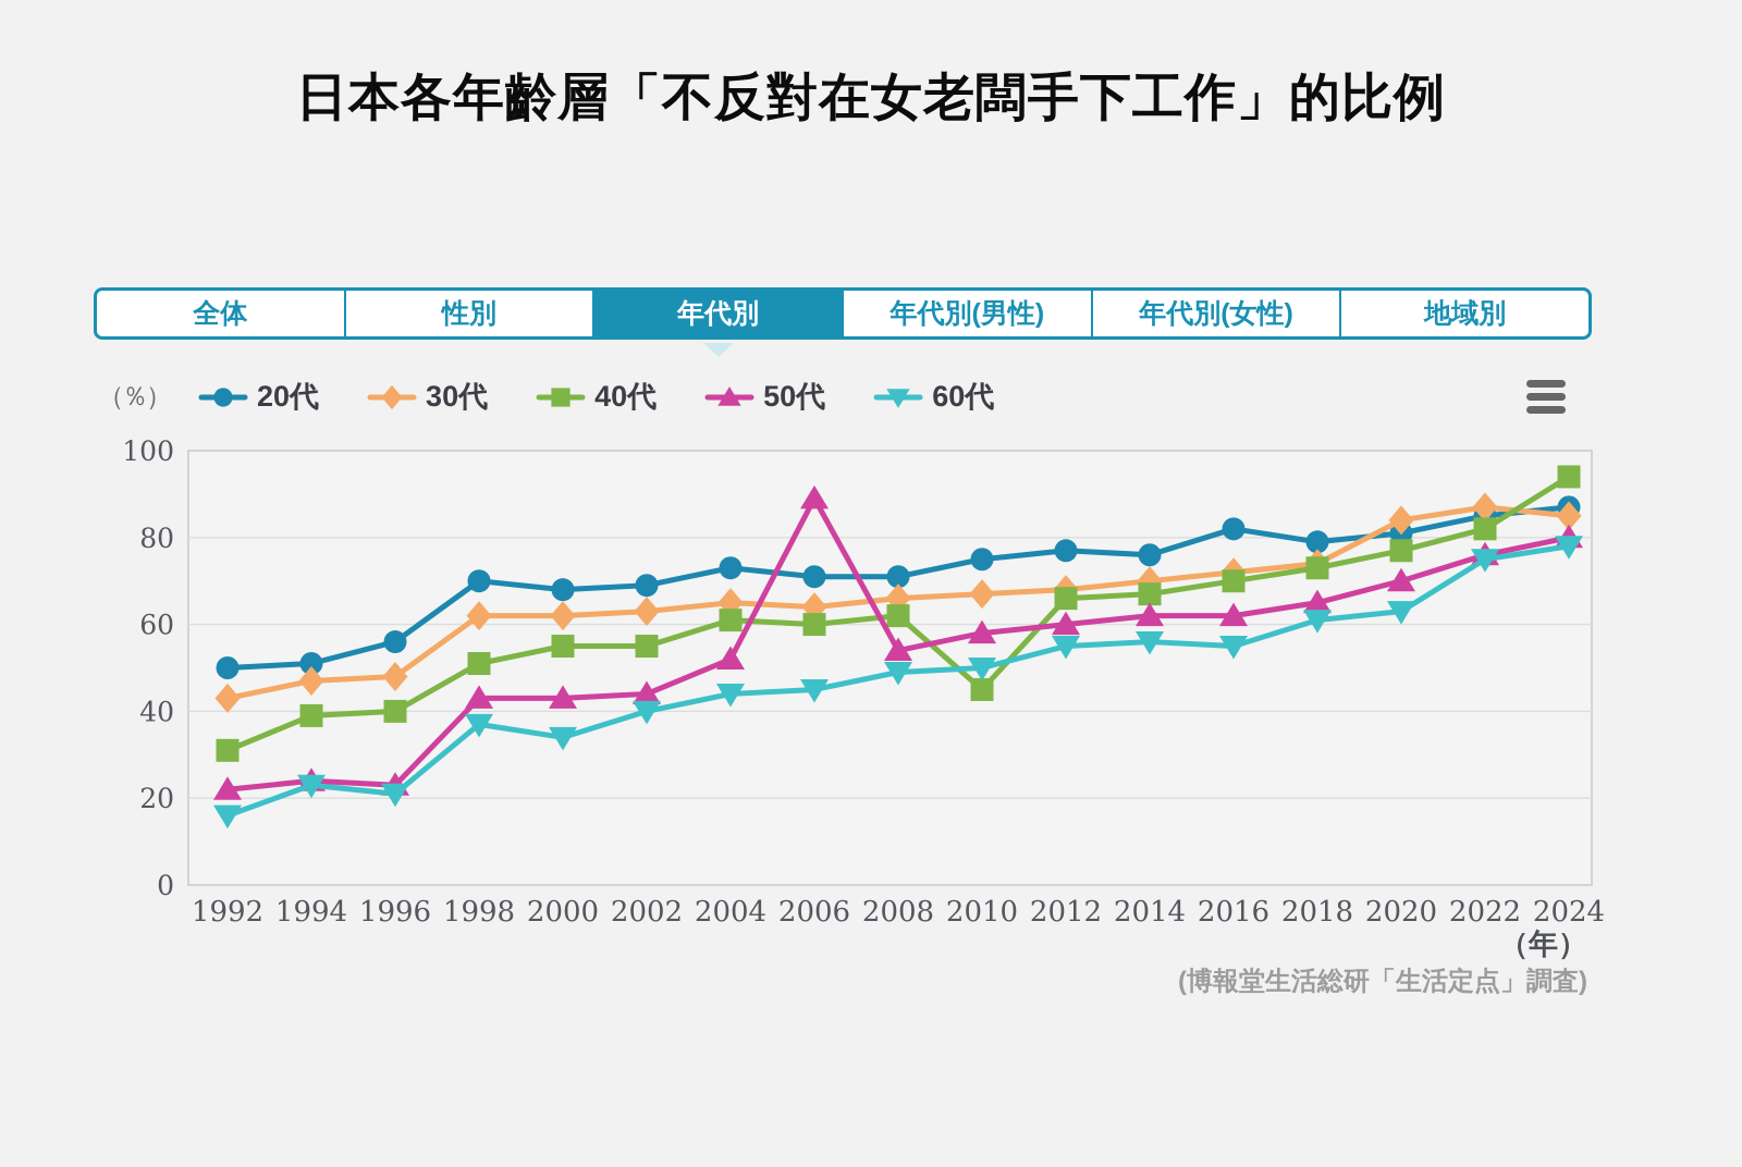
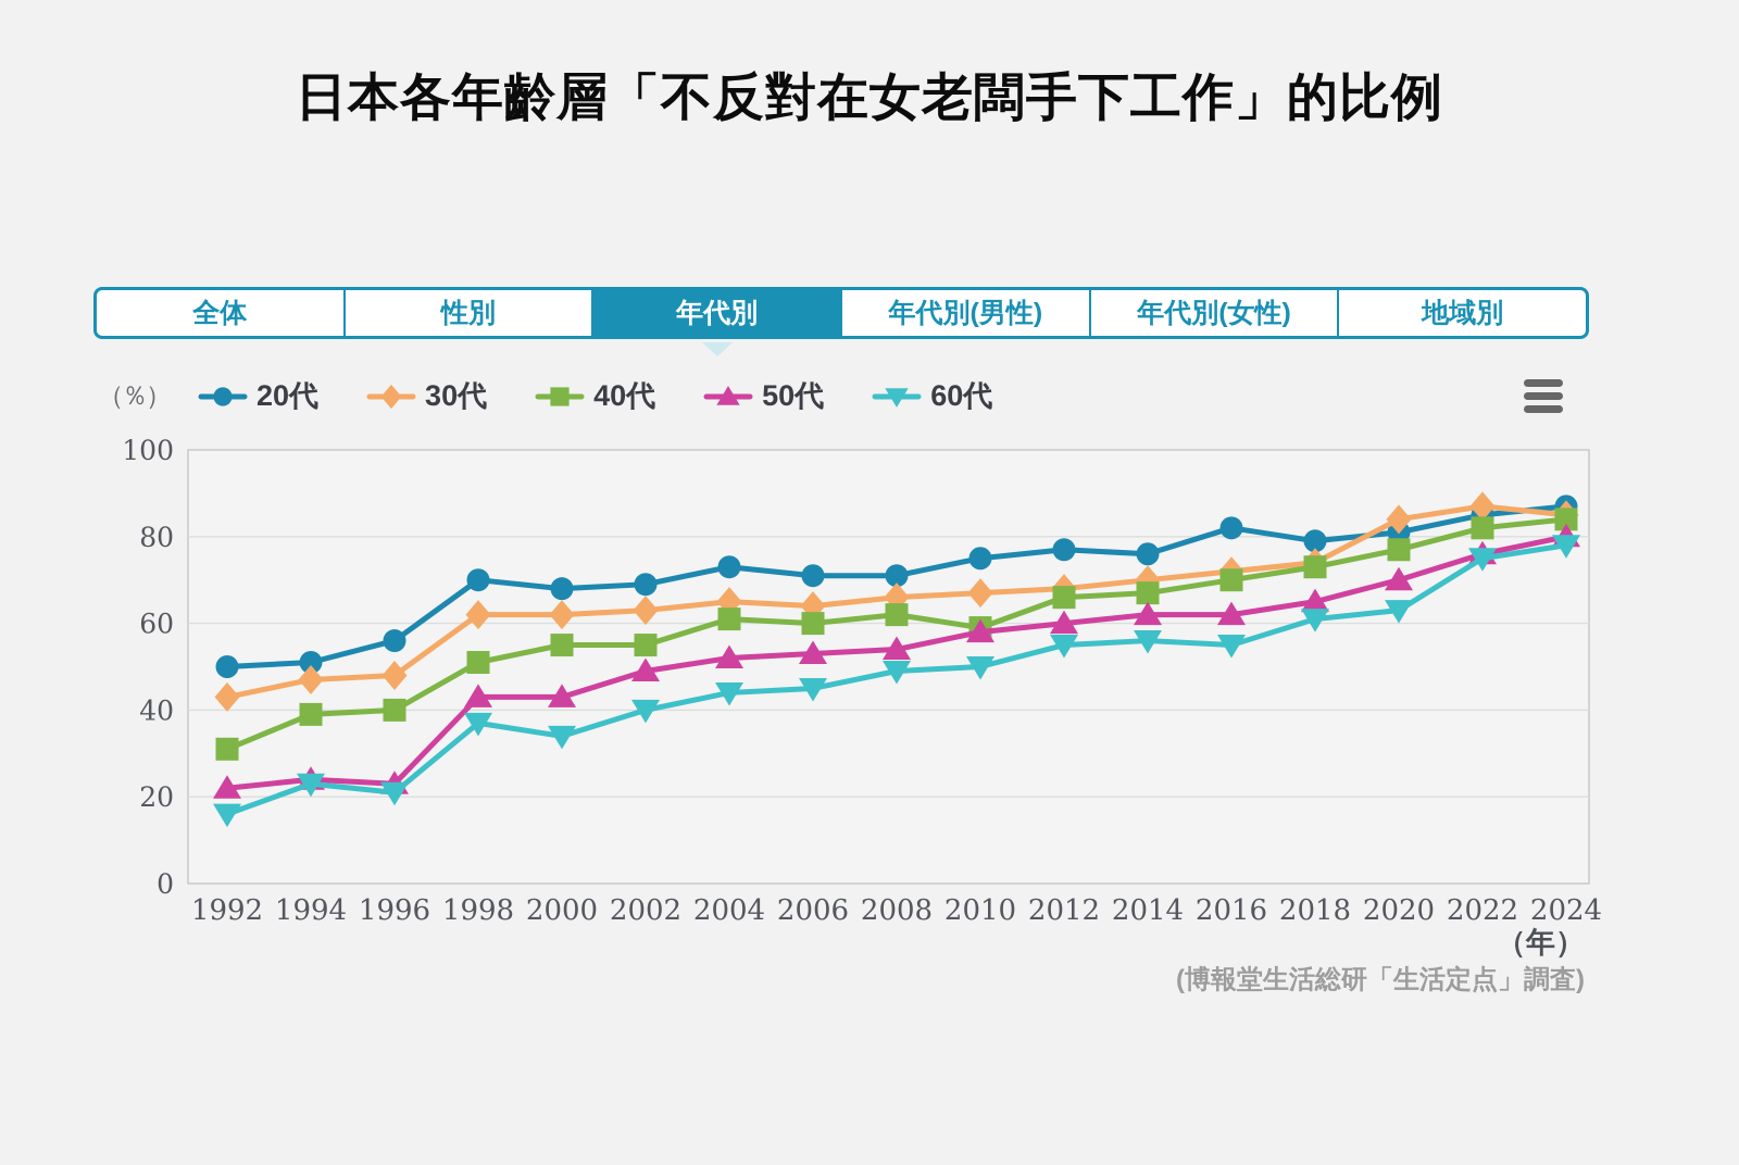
50代/2002: 44 -> 49
50代/2006: 89 -> 53
40代/2010: 45 -> 59
40代/2024: 94 -> 84
